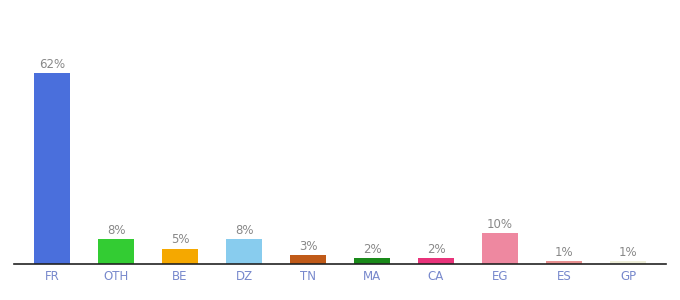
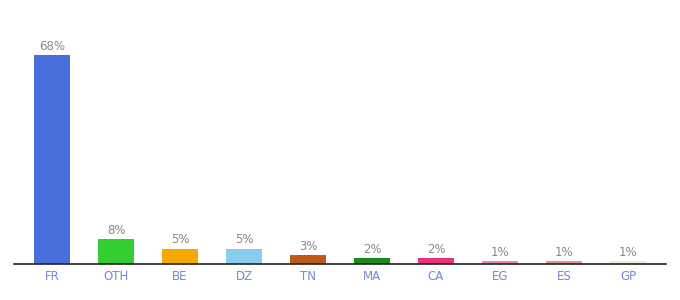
FR: 62% -> 68%
DZ: 8% -> 5%
EG: 10% -> 1%
